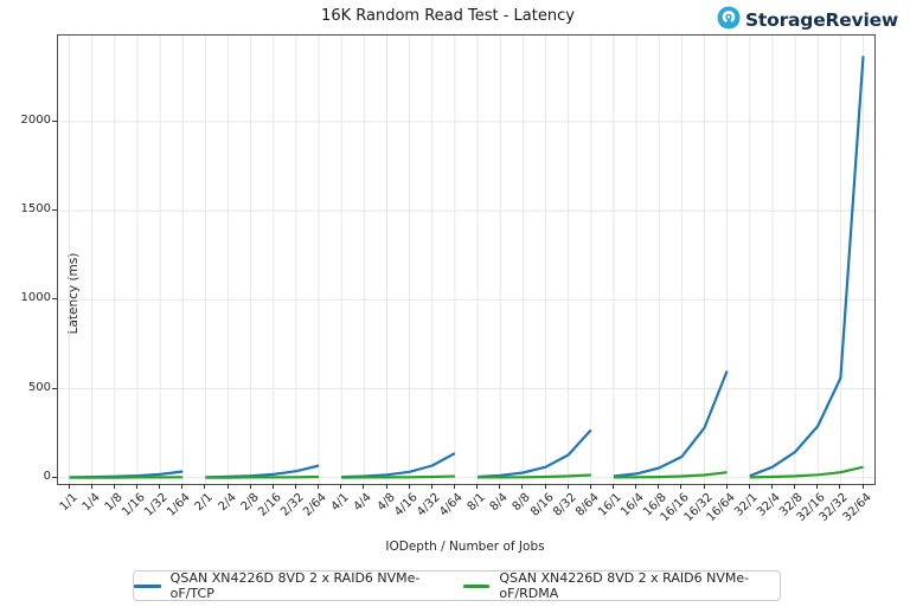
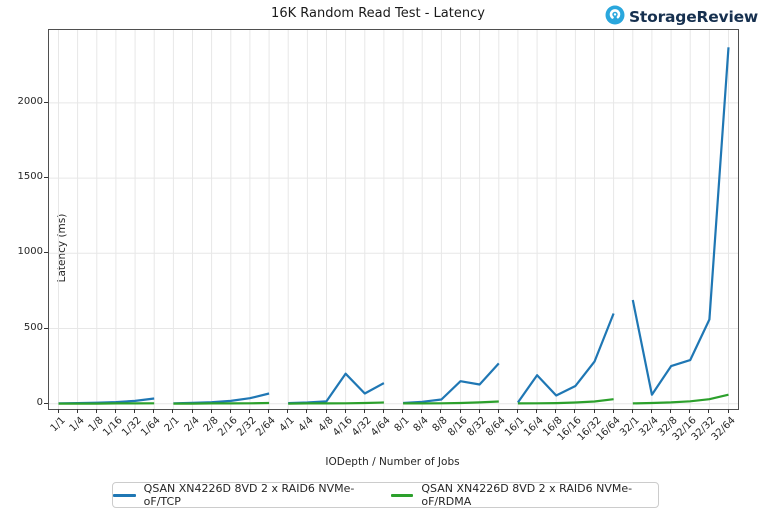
QSAN XN4226D 8VD 2 x RAID6 NVMe-oF/TCP/4/16: 30 -> 200
QSAN XN4226D 8VD 2 x RAID6 NVMe-oF/TCP/8/16: 60 -> 150
QSAN XN4226D 8VD 2 x RAID6 NVMe-oF/TCP/16/4: 20 -> 190
QSAN XN4226D 8VD 2 x RAID6 NVMe-oF/TCP/32/1: 10 -> 690
QSAN XN4226D 8VD 2 x RAID6 NVMe-oF/TCP/32/8: 140 -> 250
